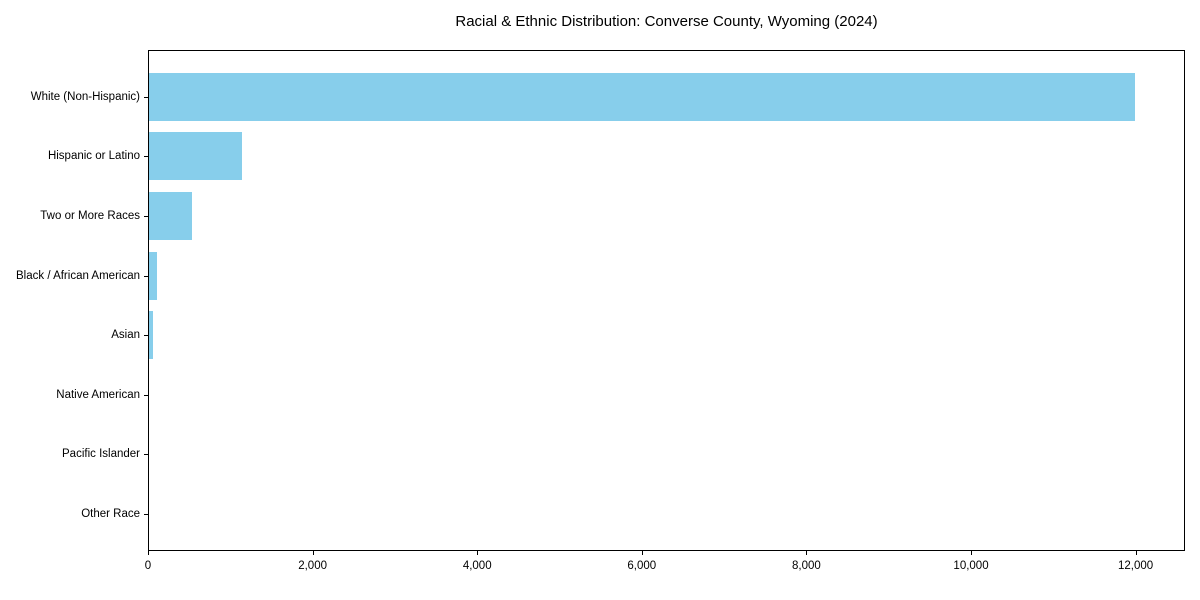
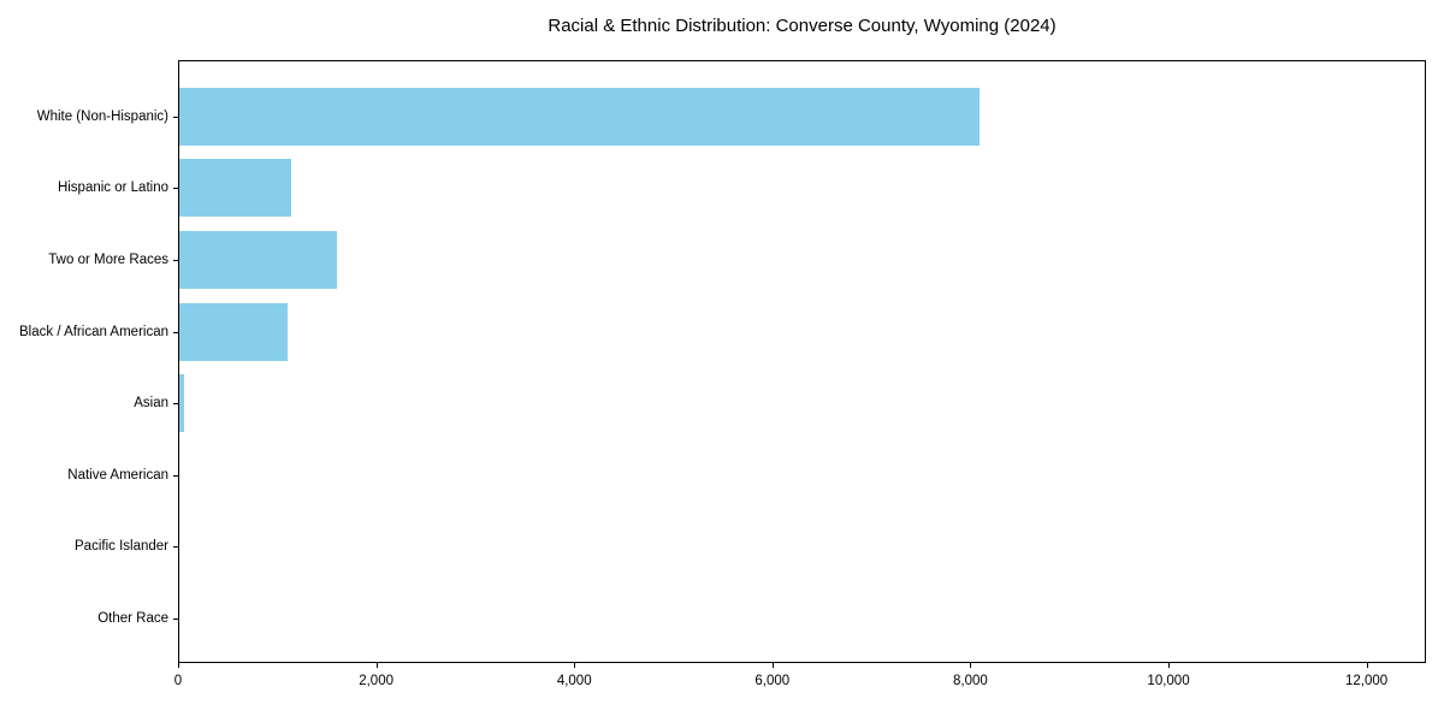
White (Non-Hispanic): 12000 -> 8100
Two or More Races: 500 -> 1600
Black / African American: 100 -> 1100
